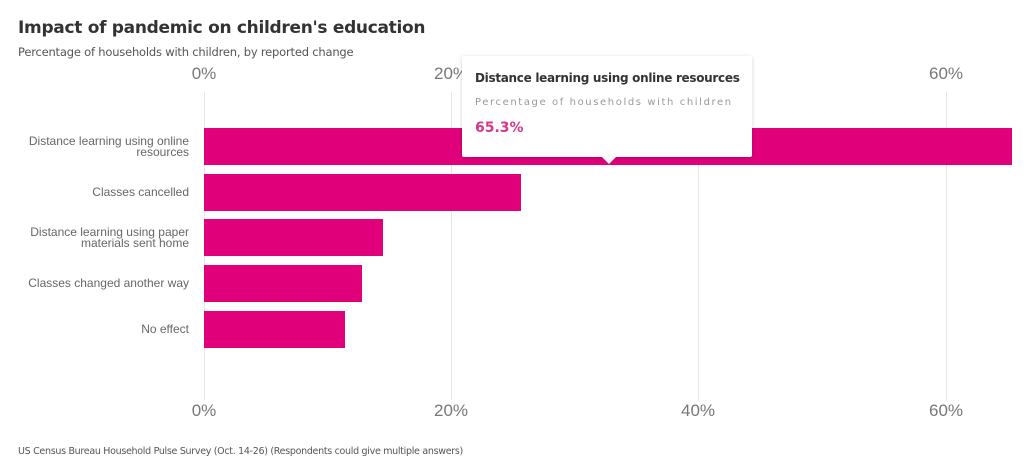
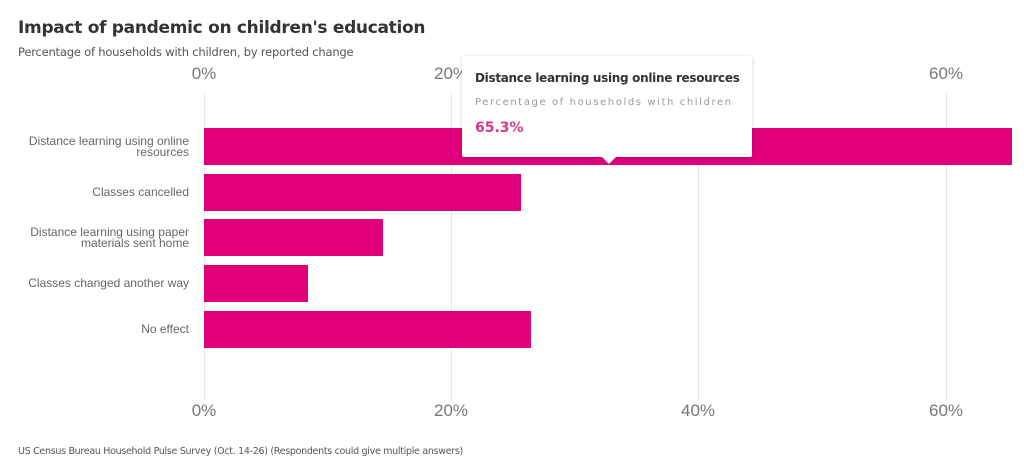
Classes changed another way: 12.8% -> 8.4%
No effect: 11.4% -> 26.4%
